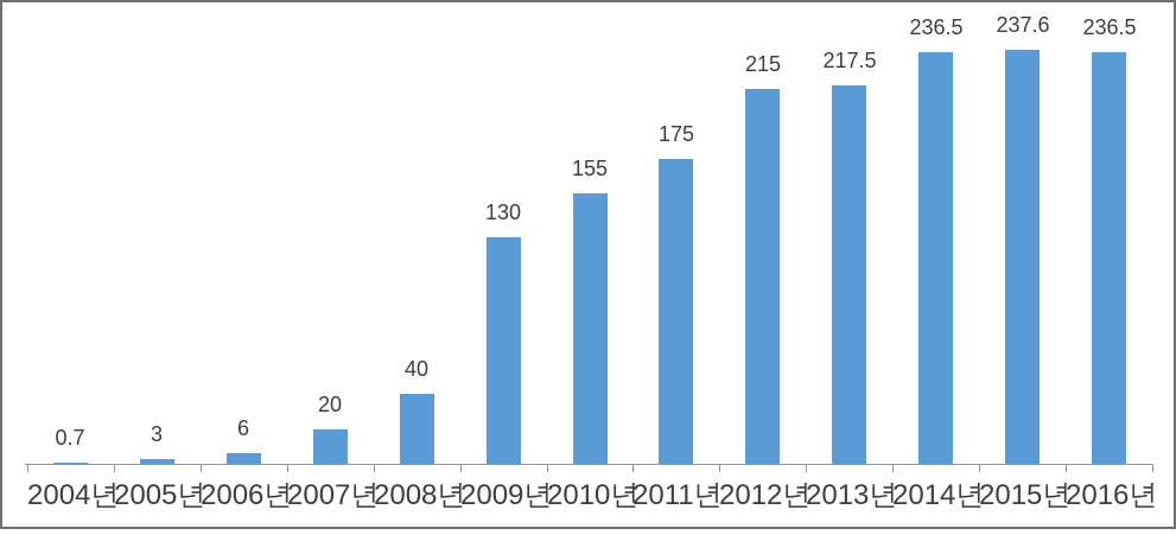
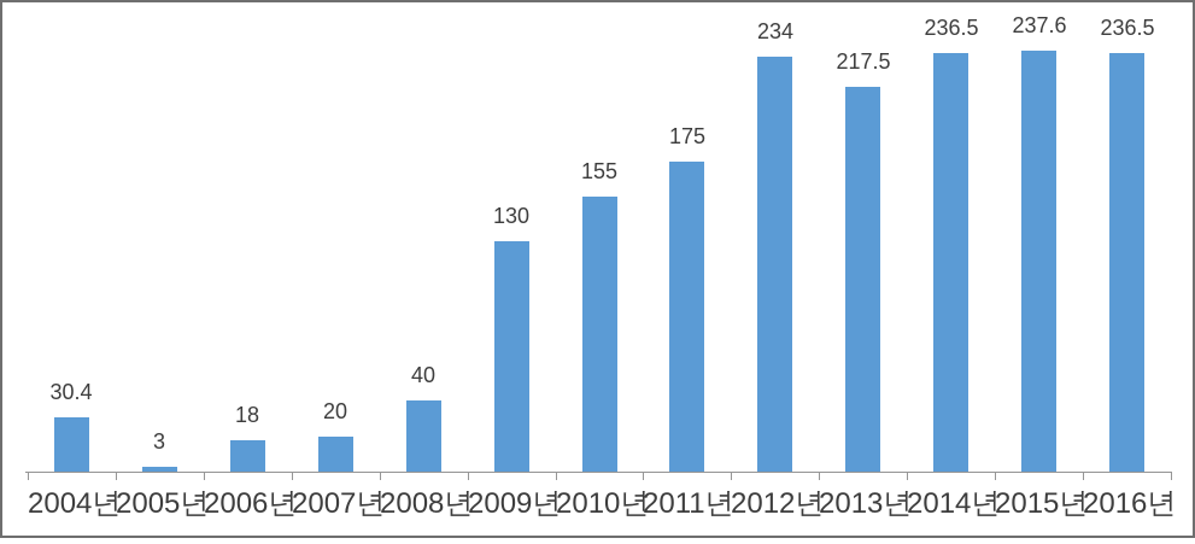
2004년: 0.7 -> 30.4
2006년: 6 -> 18
2012년: 215 -> 234
